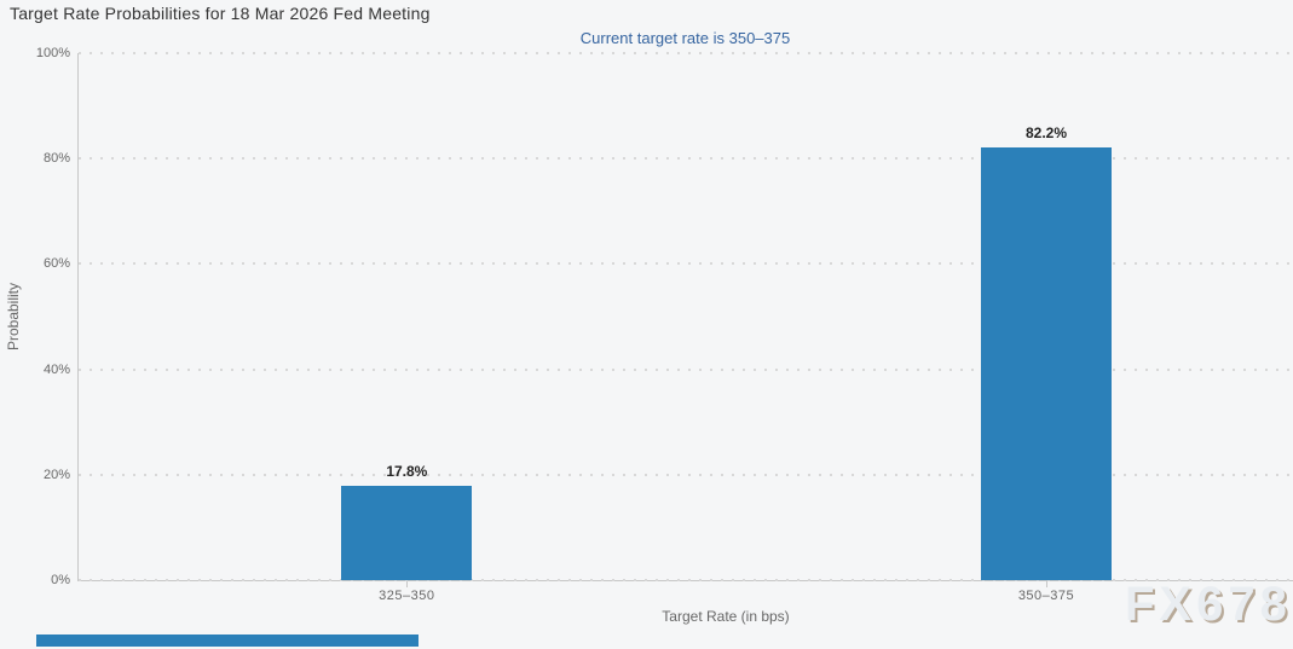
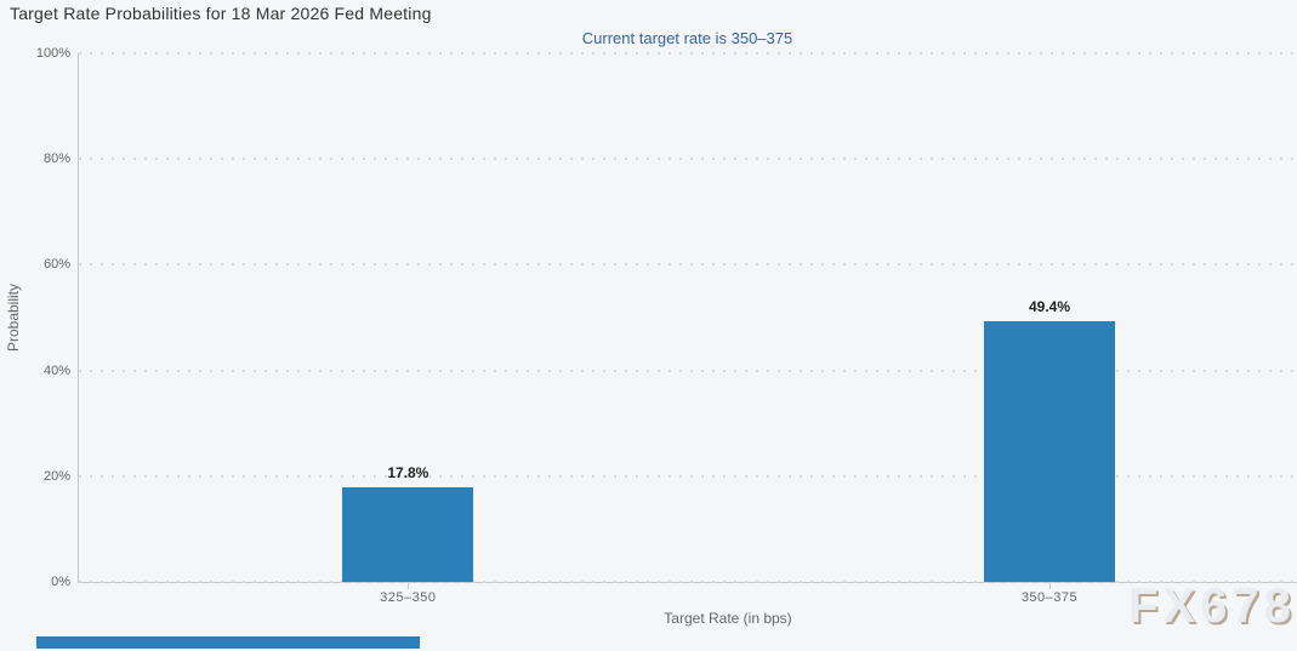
350–375: 82.2% -> 49.4%
